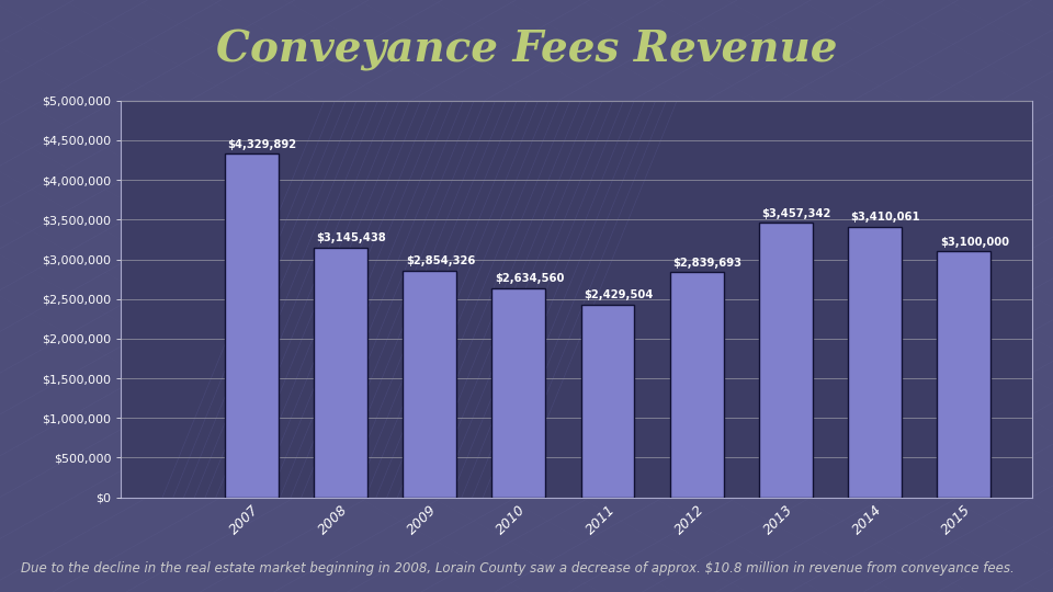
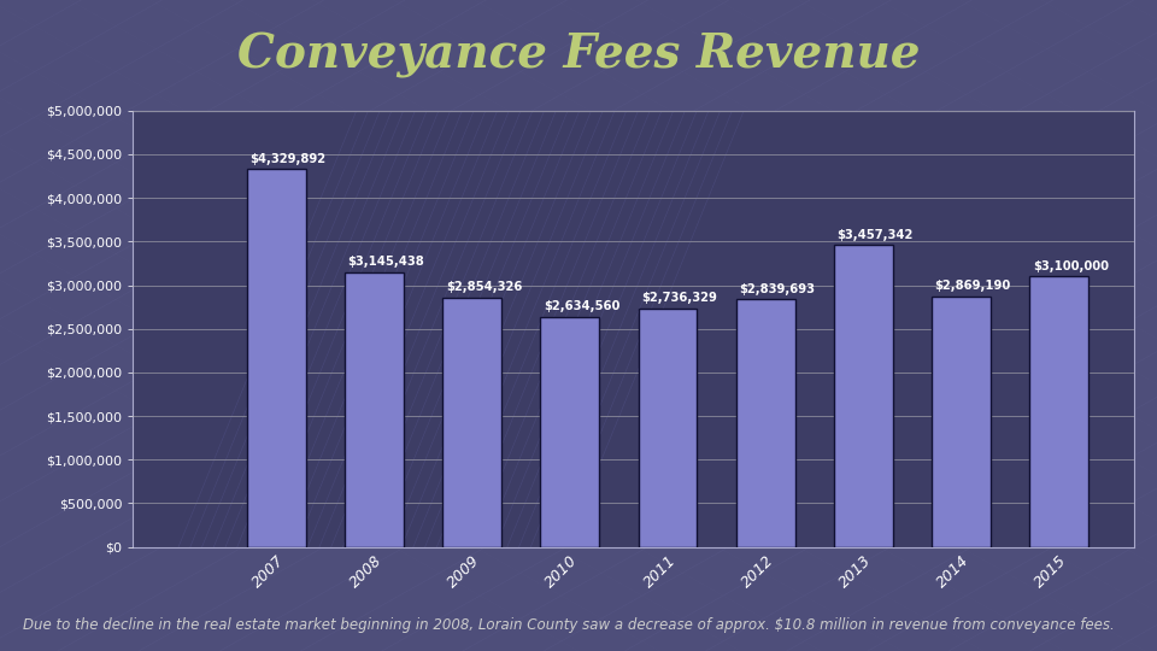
2011: $2,429,504 -> $2,736,329
2014: $3,410,061 -> $2,869,190
